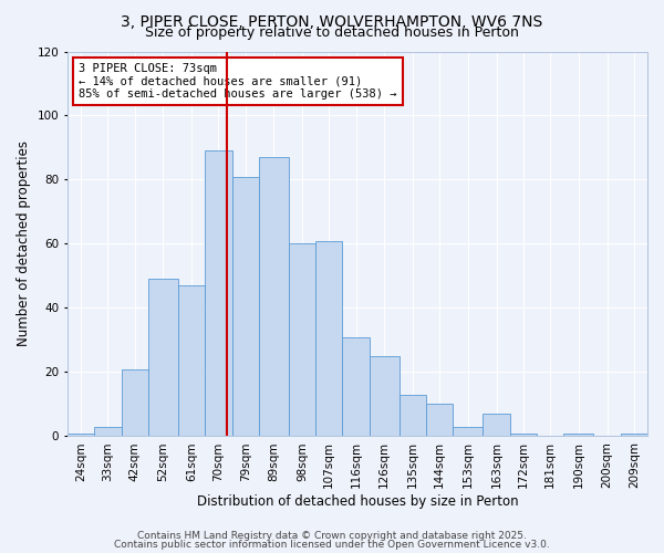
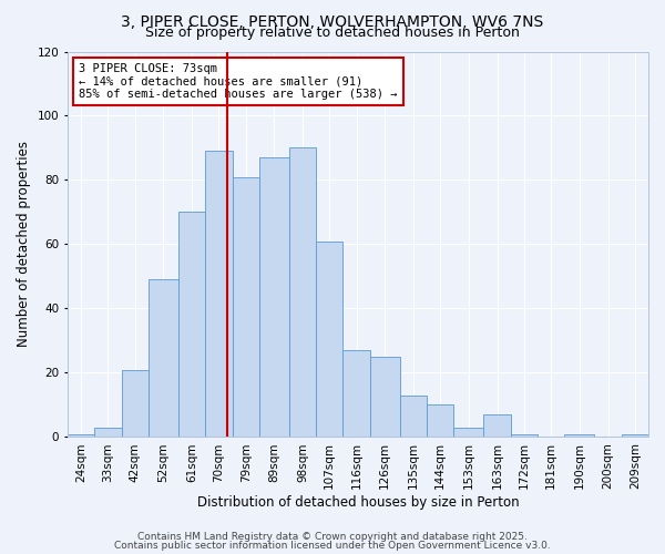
61sqm: 47 -> 70
98sqm: 60 -> 90
116sqm: 31 -> 27
